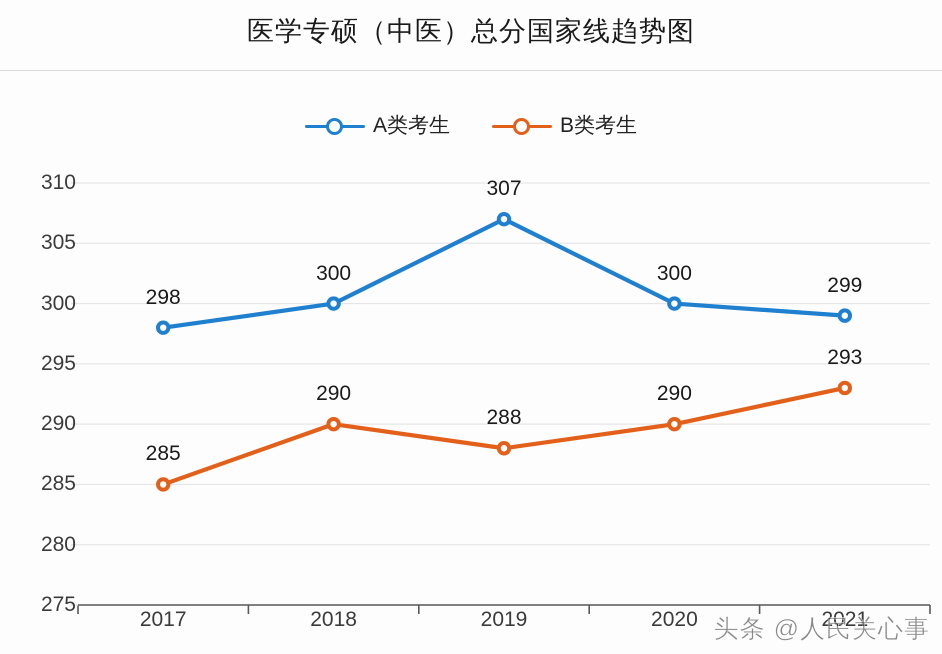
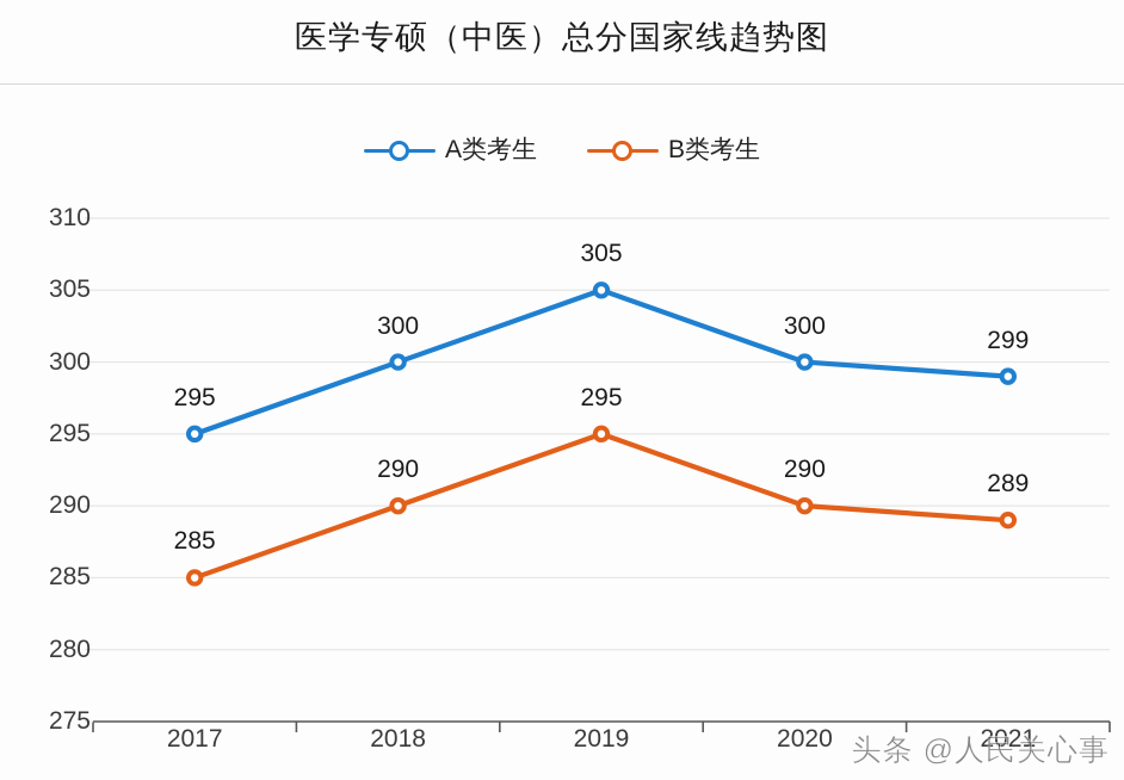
A类考生/2017: 298 -> 295
A类考生/2019: 307 -> 305
B类考生/2019: 288 -> 295
B类考生/2021: 293 -> 289
